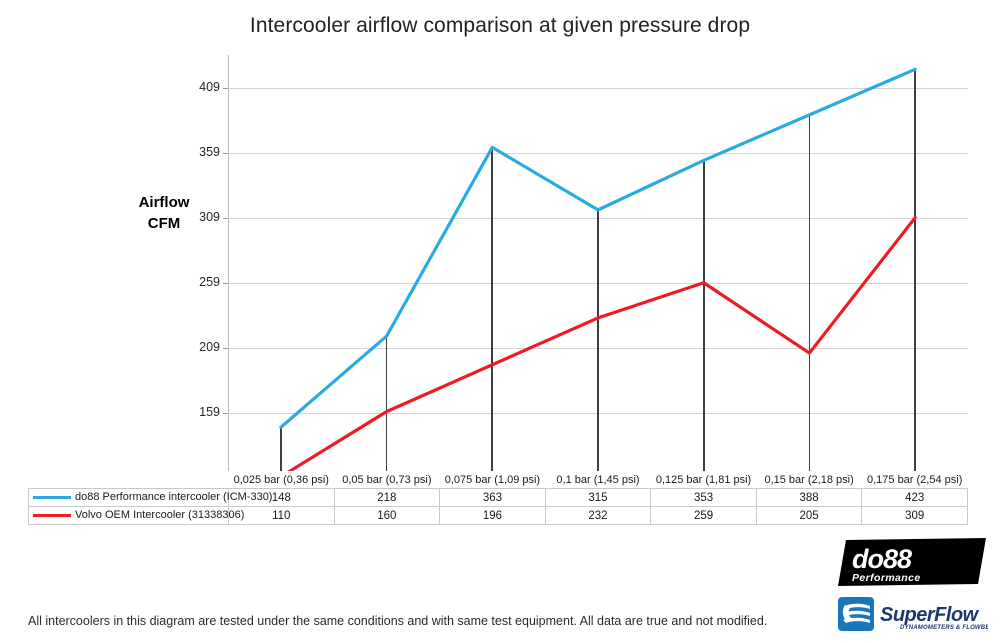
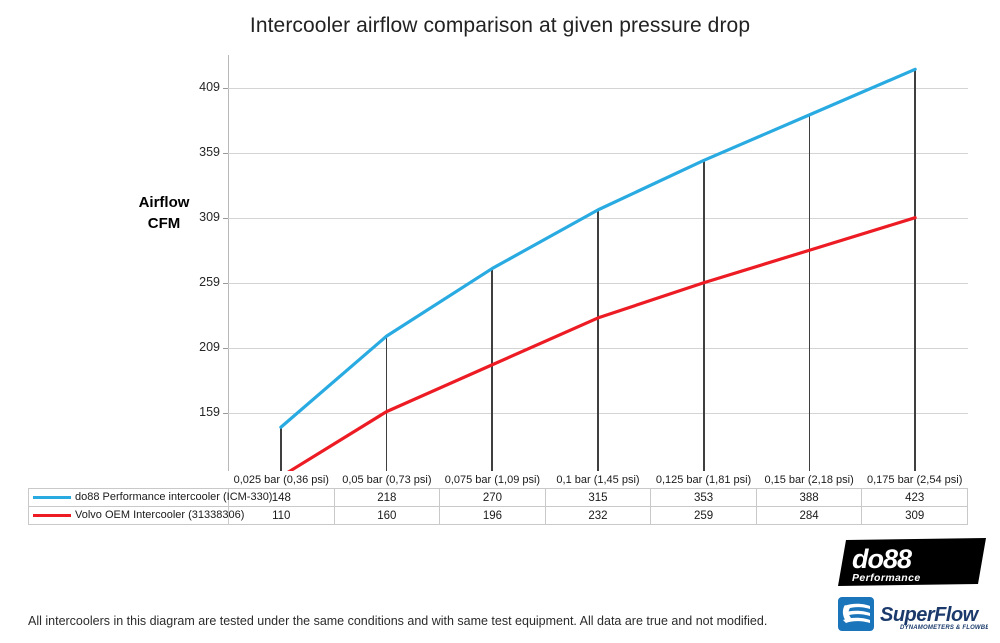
do88 Performance intercooler (ICM-330)/0,075 bar (1,09 psi): 363 -> 270
Volvo OEM Intercooler (31338306)/0,15 bar (2,18 psi): 205 -> 284
